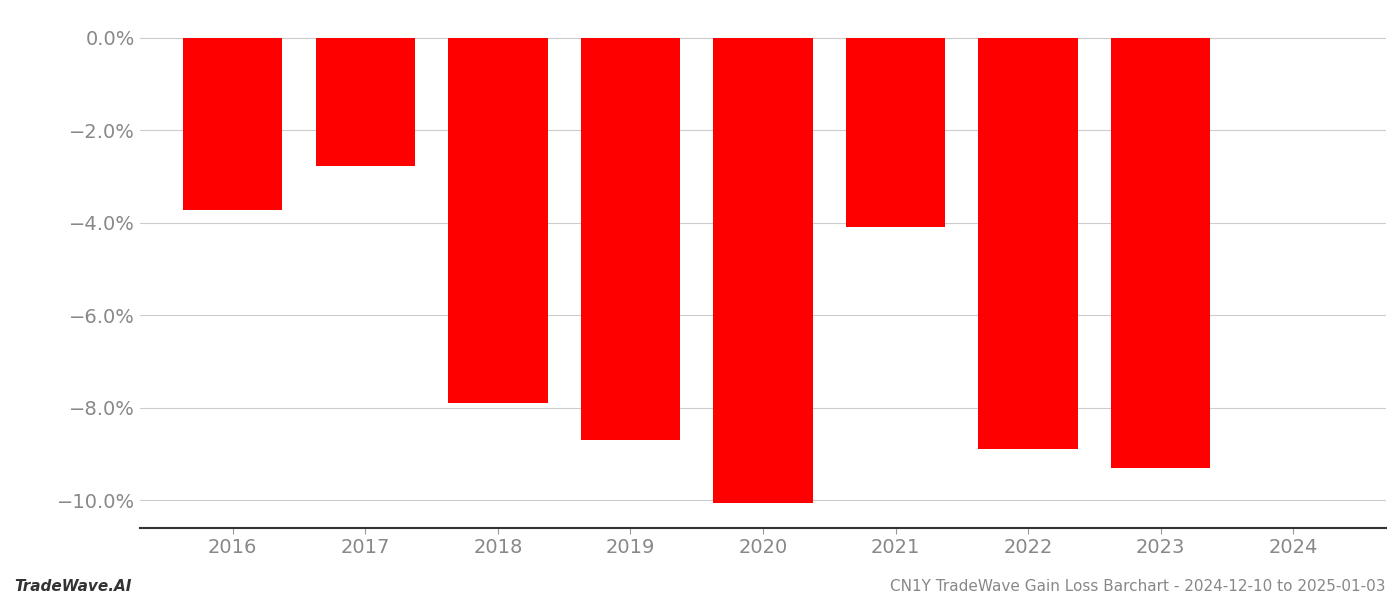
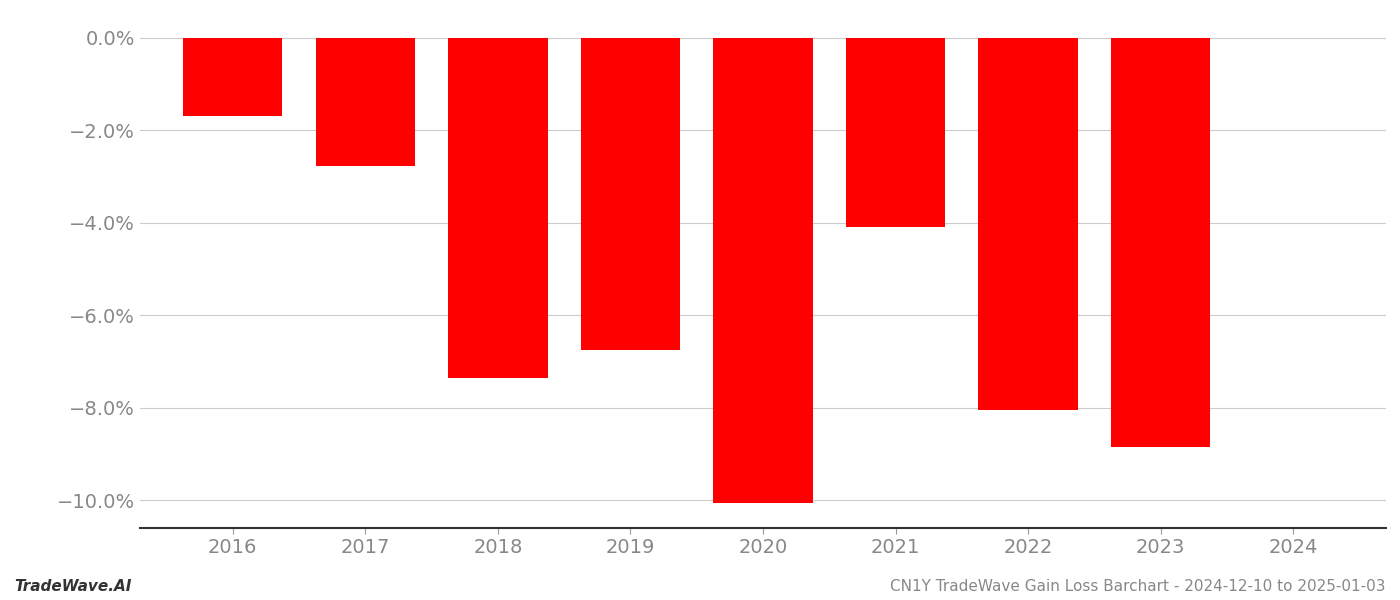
2016: -3.72% -> -1.70%
2018: -7.90% -> -7.35%
2019: -8.70% -> -6.75%
2022: -8.90% -> -8.05%
2023: -9.30% -> -8.85%
